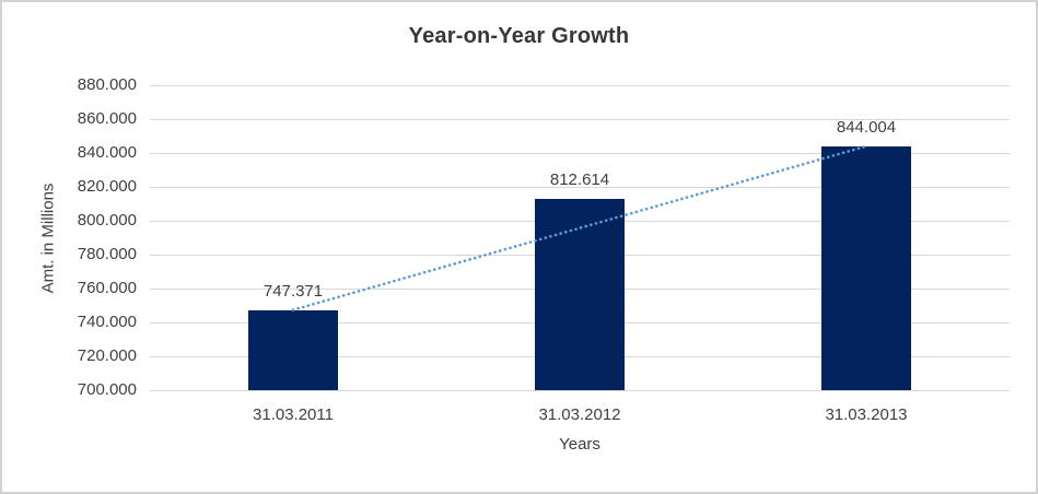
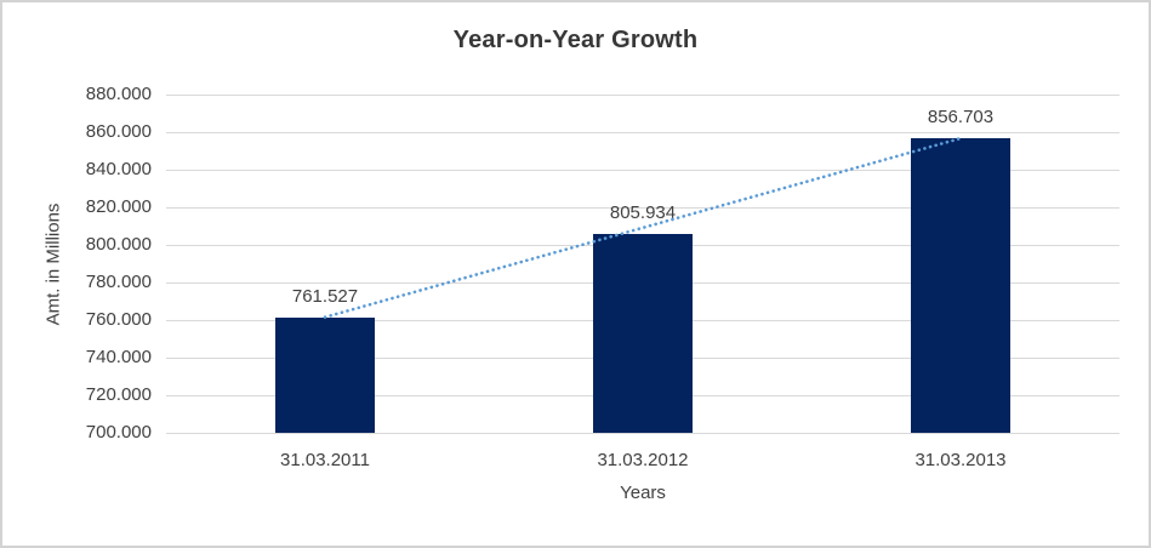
31.03.2011: 747.371 -> 761.527
31.03.2012: 812.614 -> 805.934
31.03.2013: 844.004 -> 856.703
